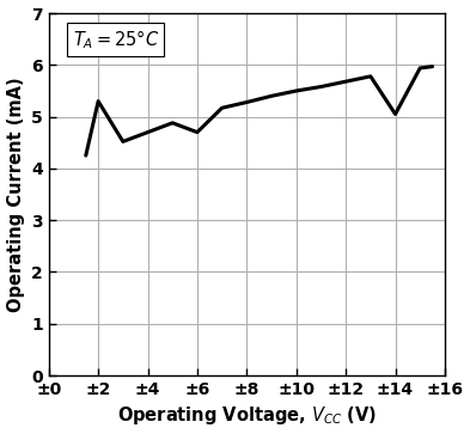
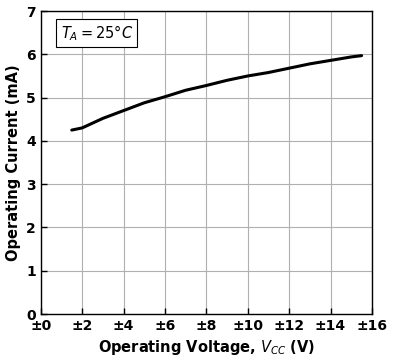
±2: 5.30 -> 4.30
±6: 4.70 -> 5.02
±14: 5.05 -> 5.86
